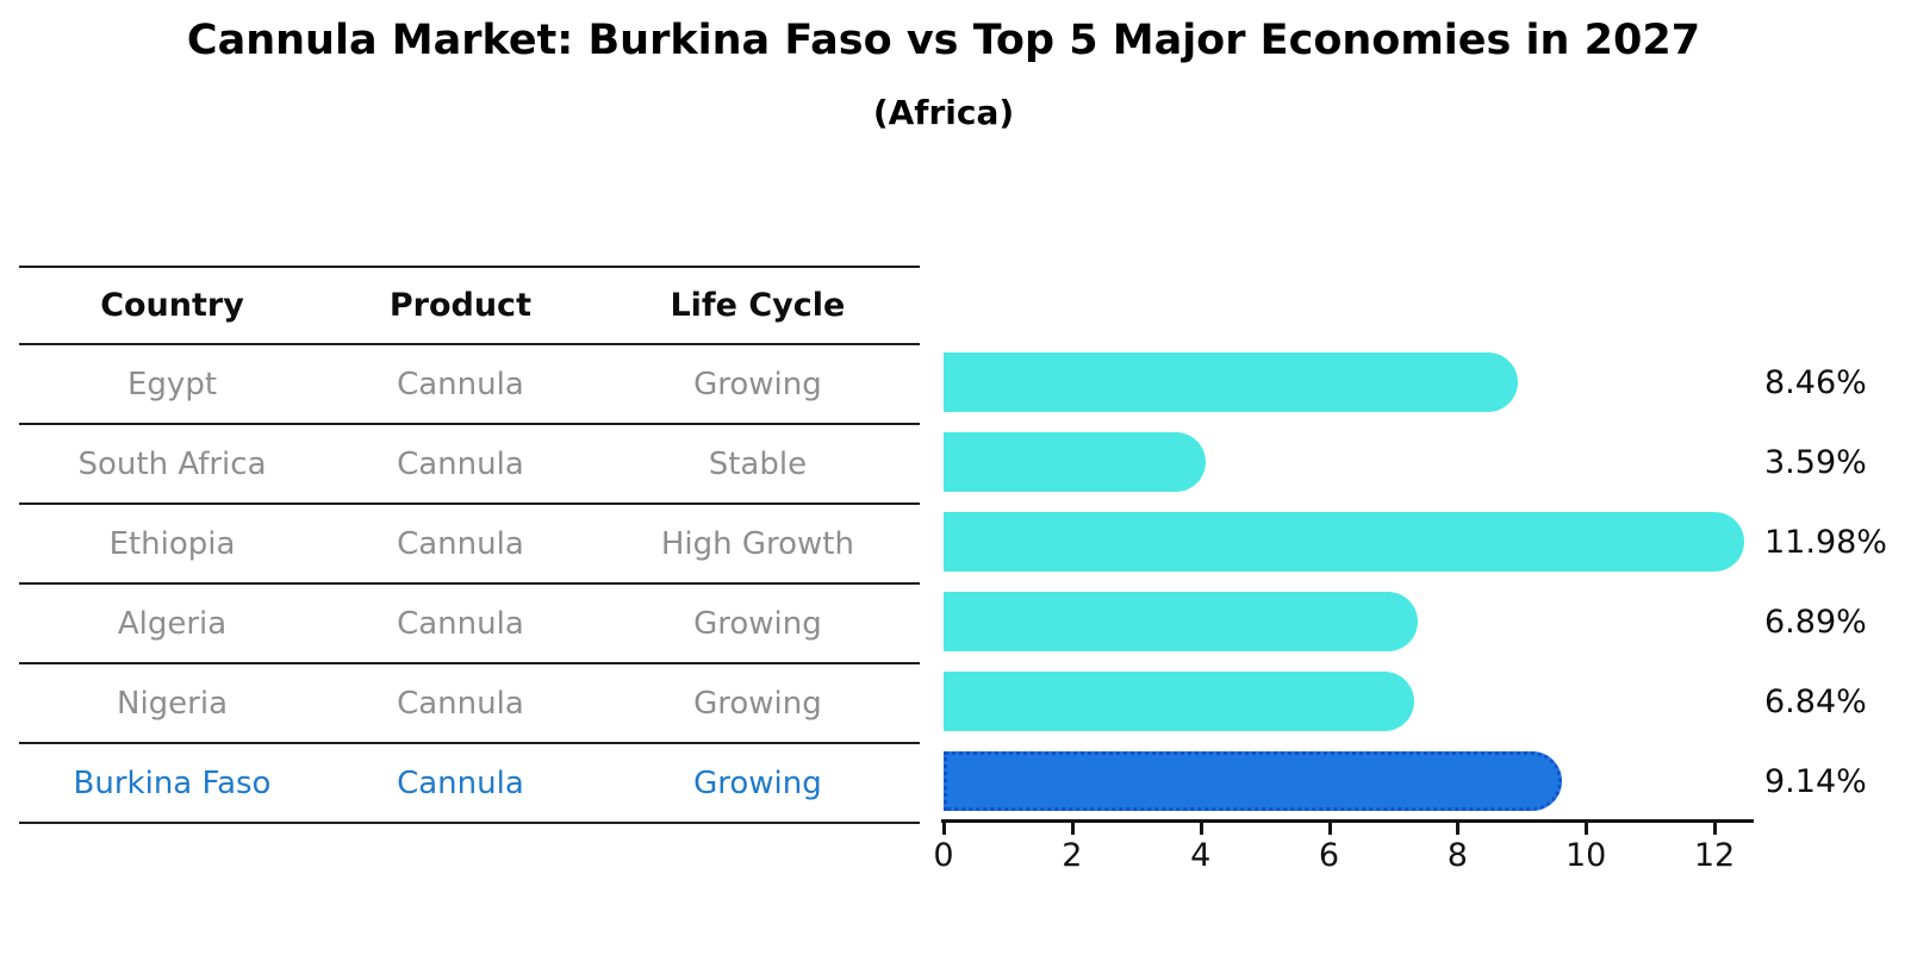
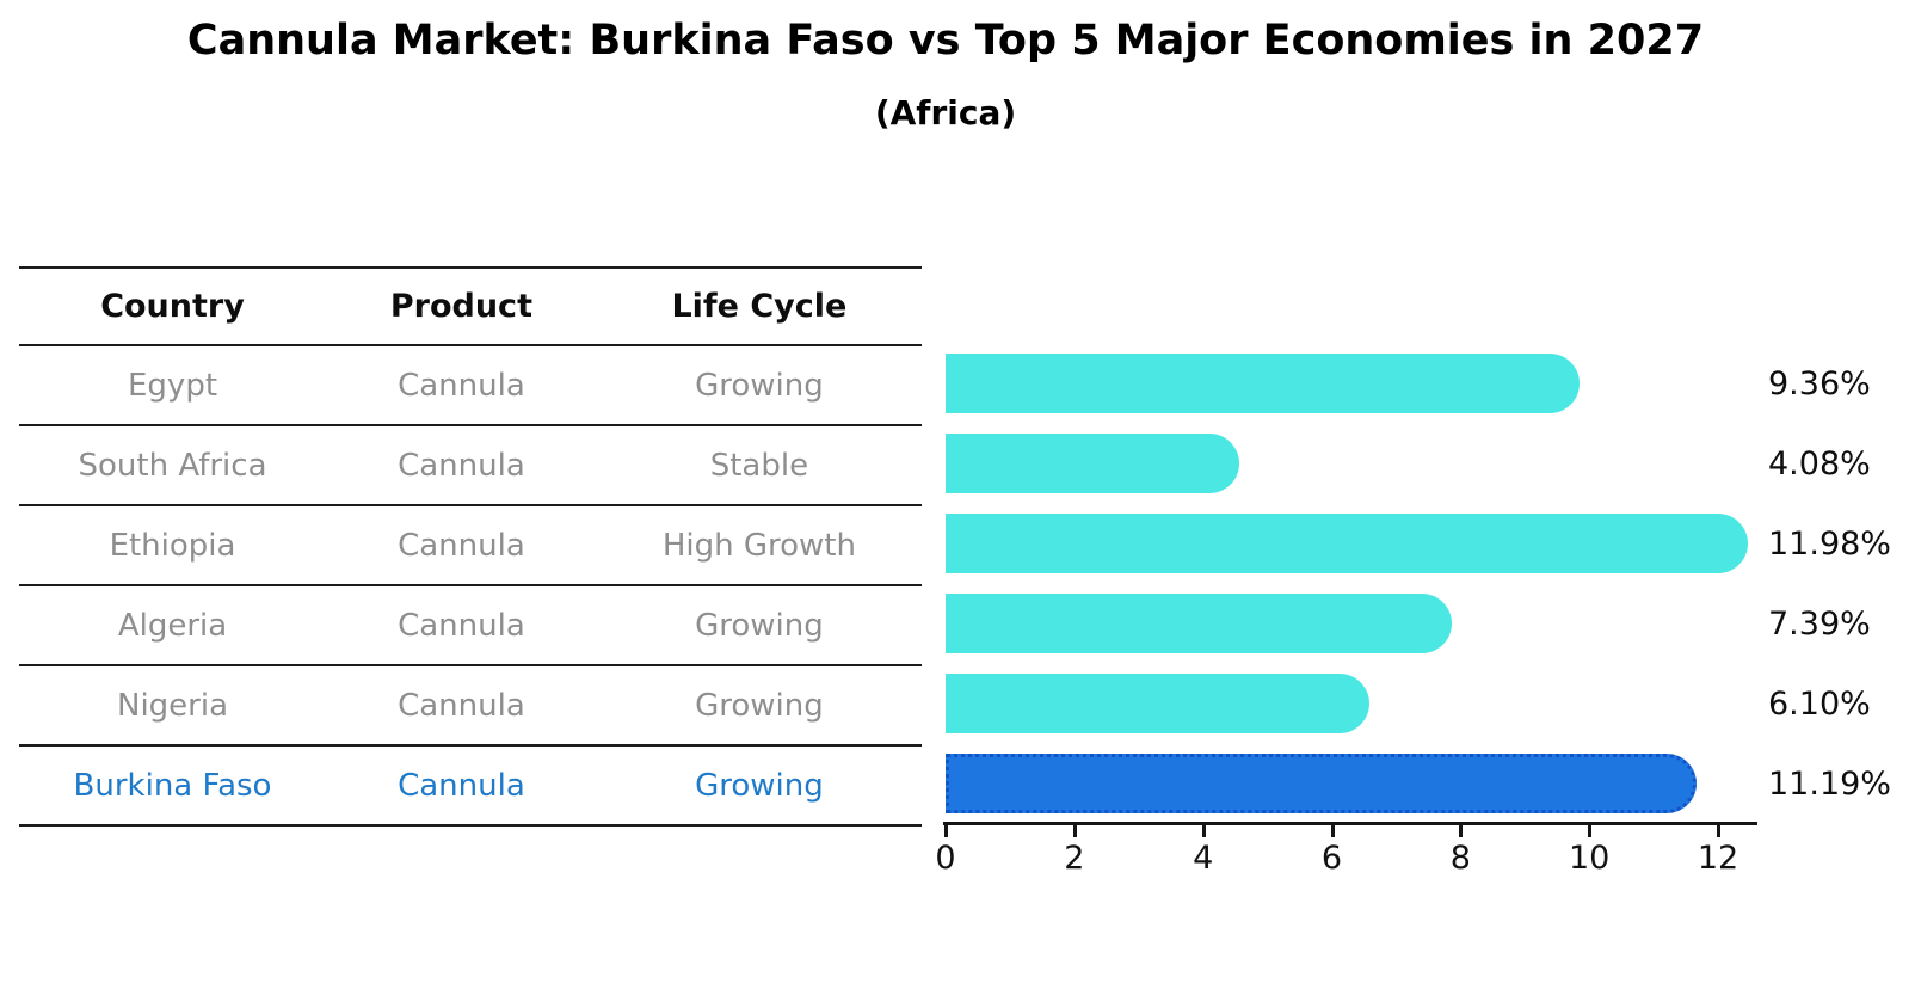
Egypt: 8.46% -> 9.36%
South Africa: 3.59% -> 4.08%
Algeria: 6.89% -> 7.39%
Nigeria: 6.84% -> 6.10%
Burkina Faso: 9.14% -> 11.19%
